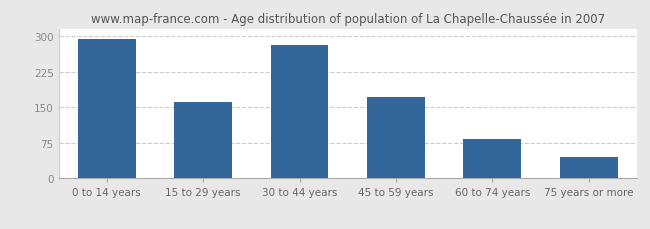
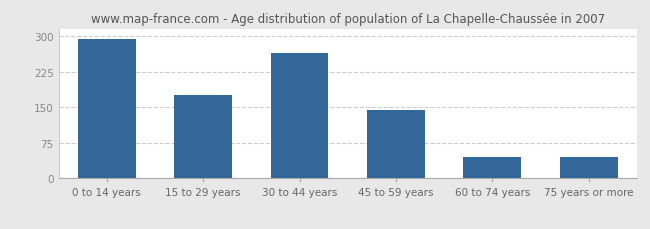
15 to 29 years: 160 -> 175
30 to 44 years: 282 -> 265
45 to 59 years: 172 -> 145
60 to 74 years: 84 -> 45
